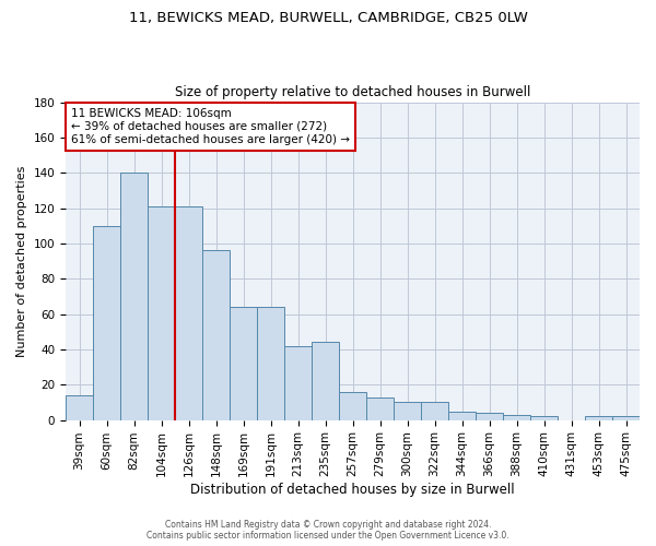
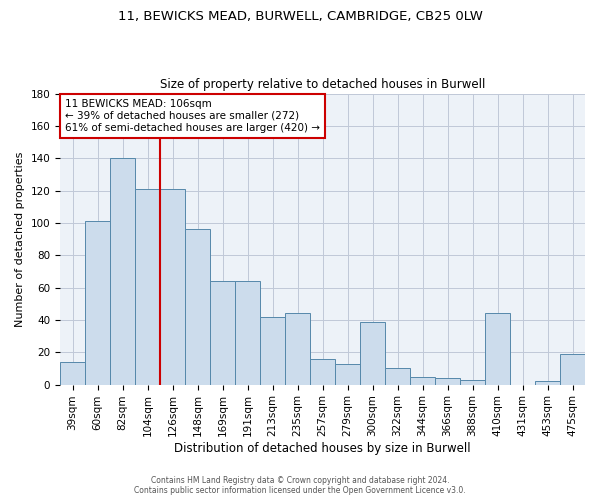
60sqm: 110 -> 101
300sqm: 10 -> 39
410sqm: 2 -> 44
475sqm: 2 -> 19
